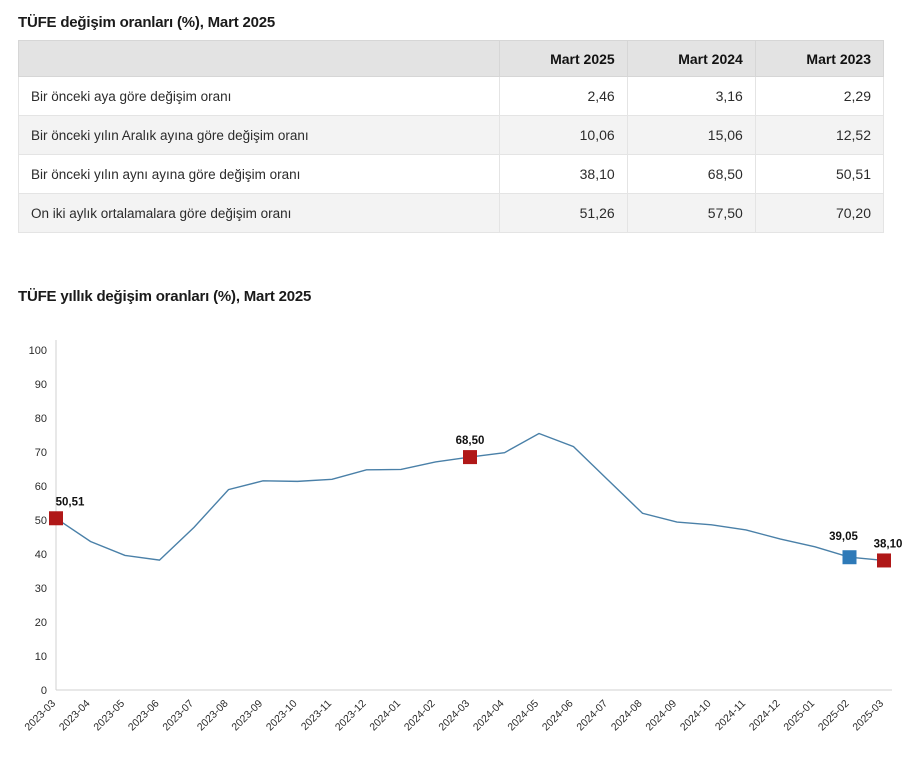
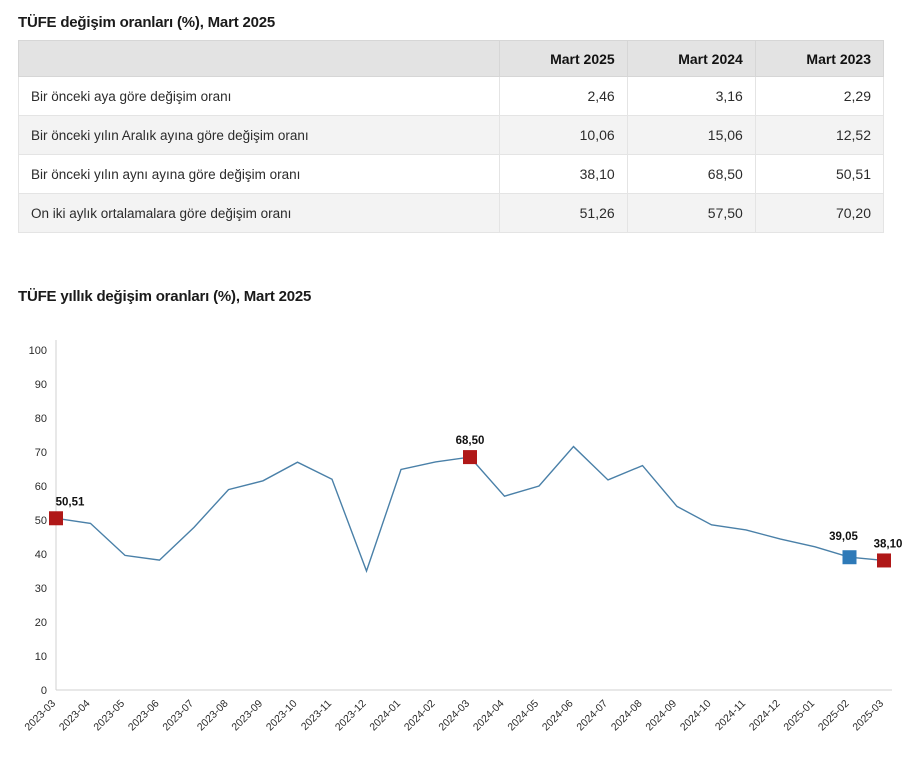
2023-04: 44 -> 49
2023-10: 61 -> 67
2023-12: 65 -> 35
2024-04: 70 -> 57
2024-05: 75 -> 60
2024-08: 52 -> 66
2024-09: 49 -> 54
